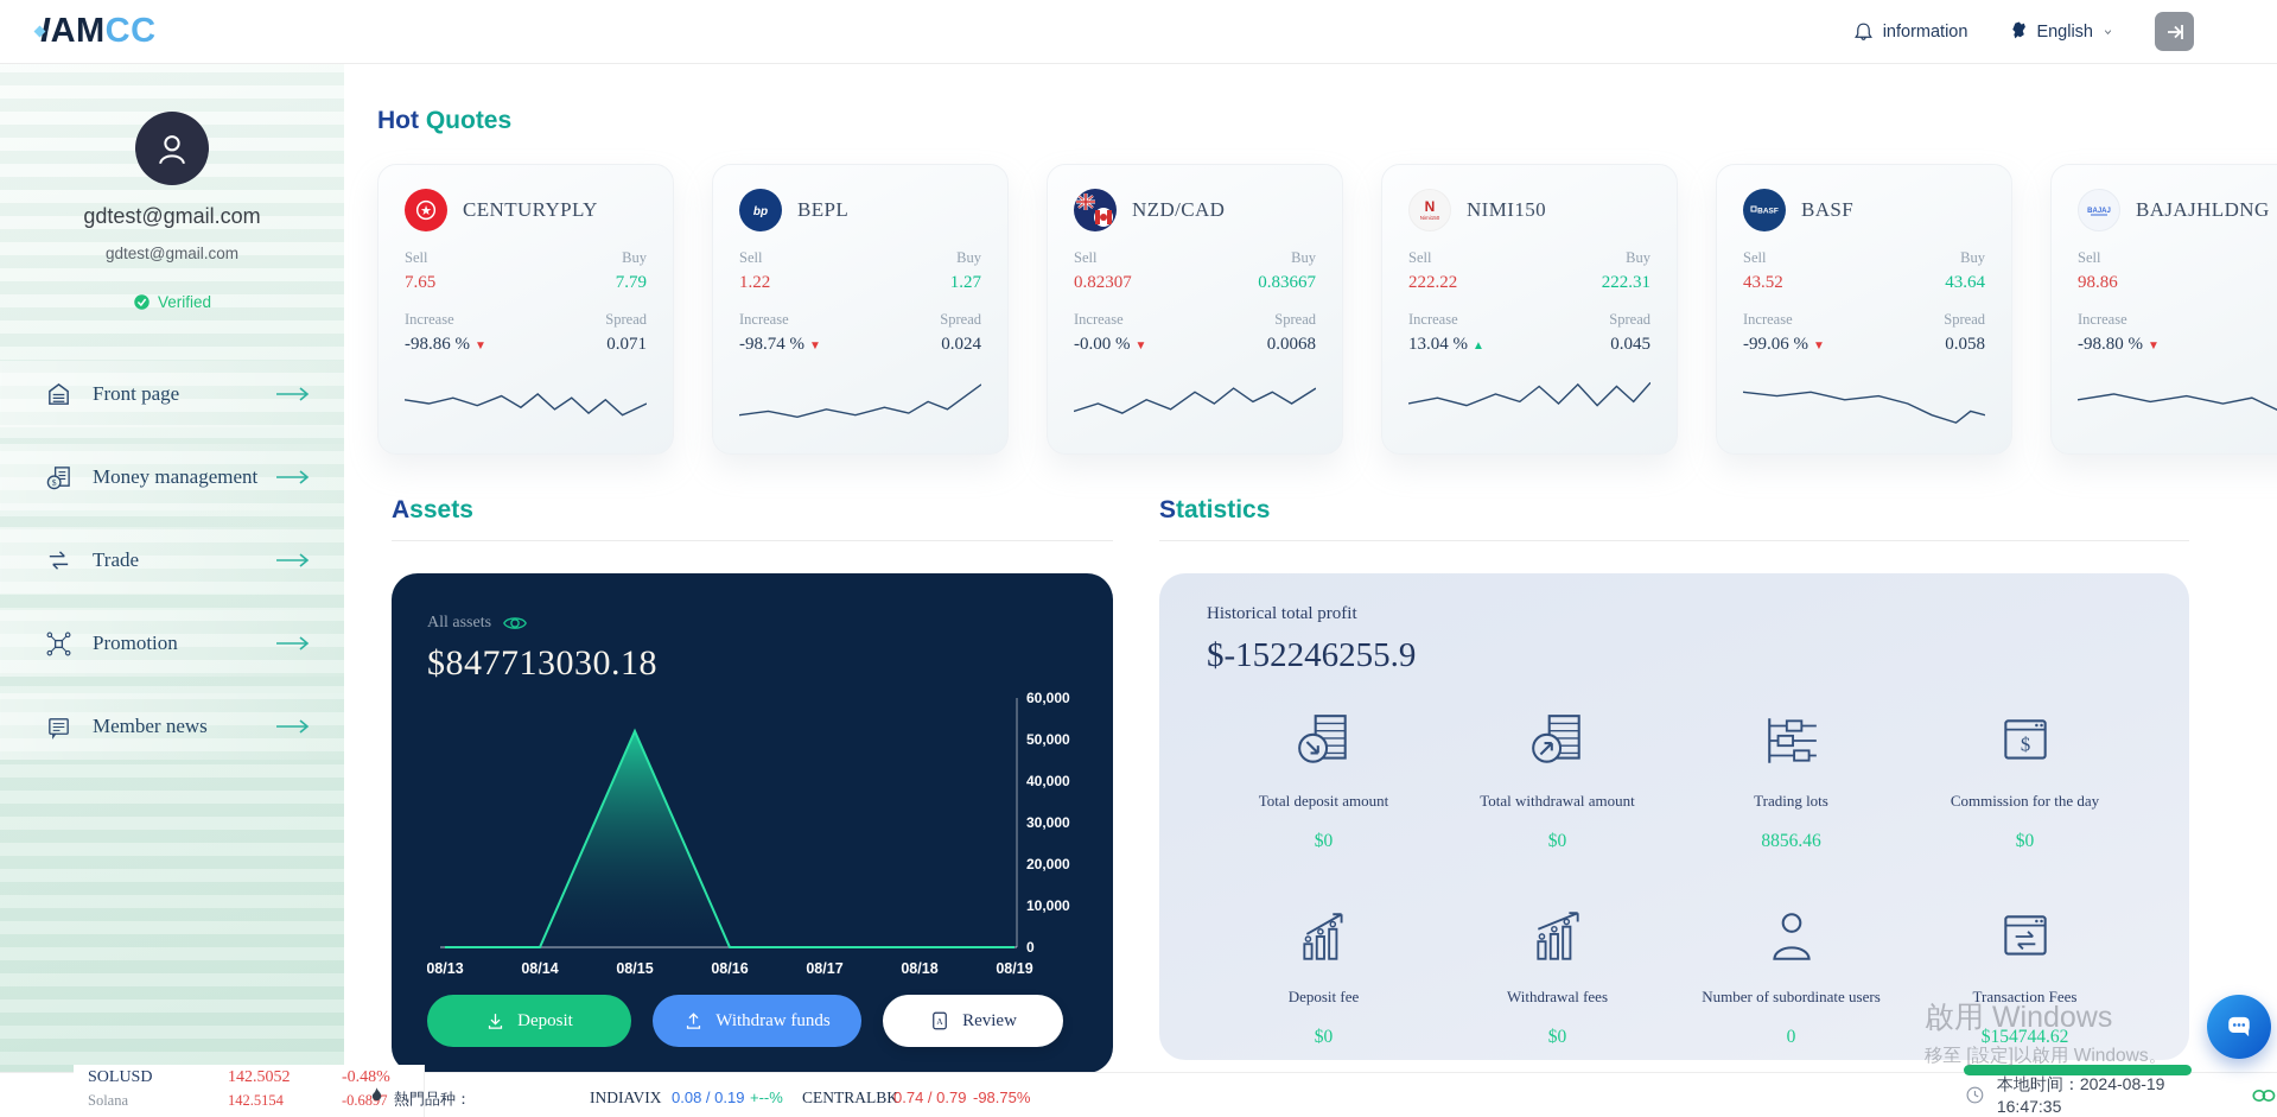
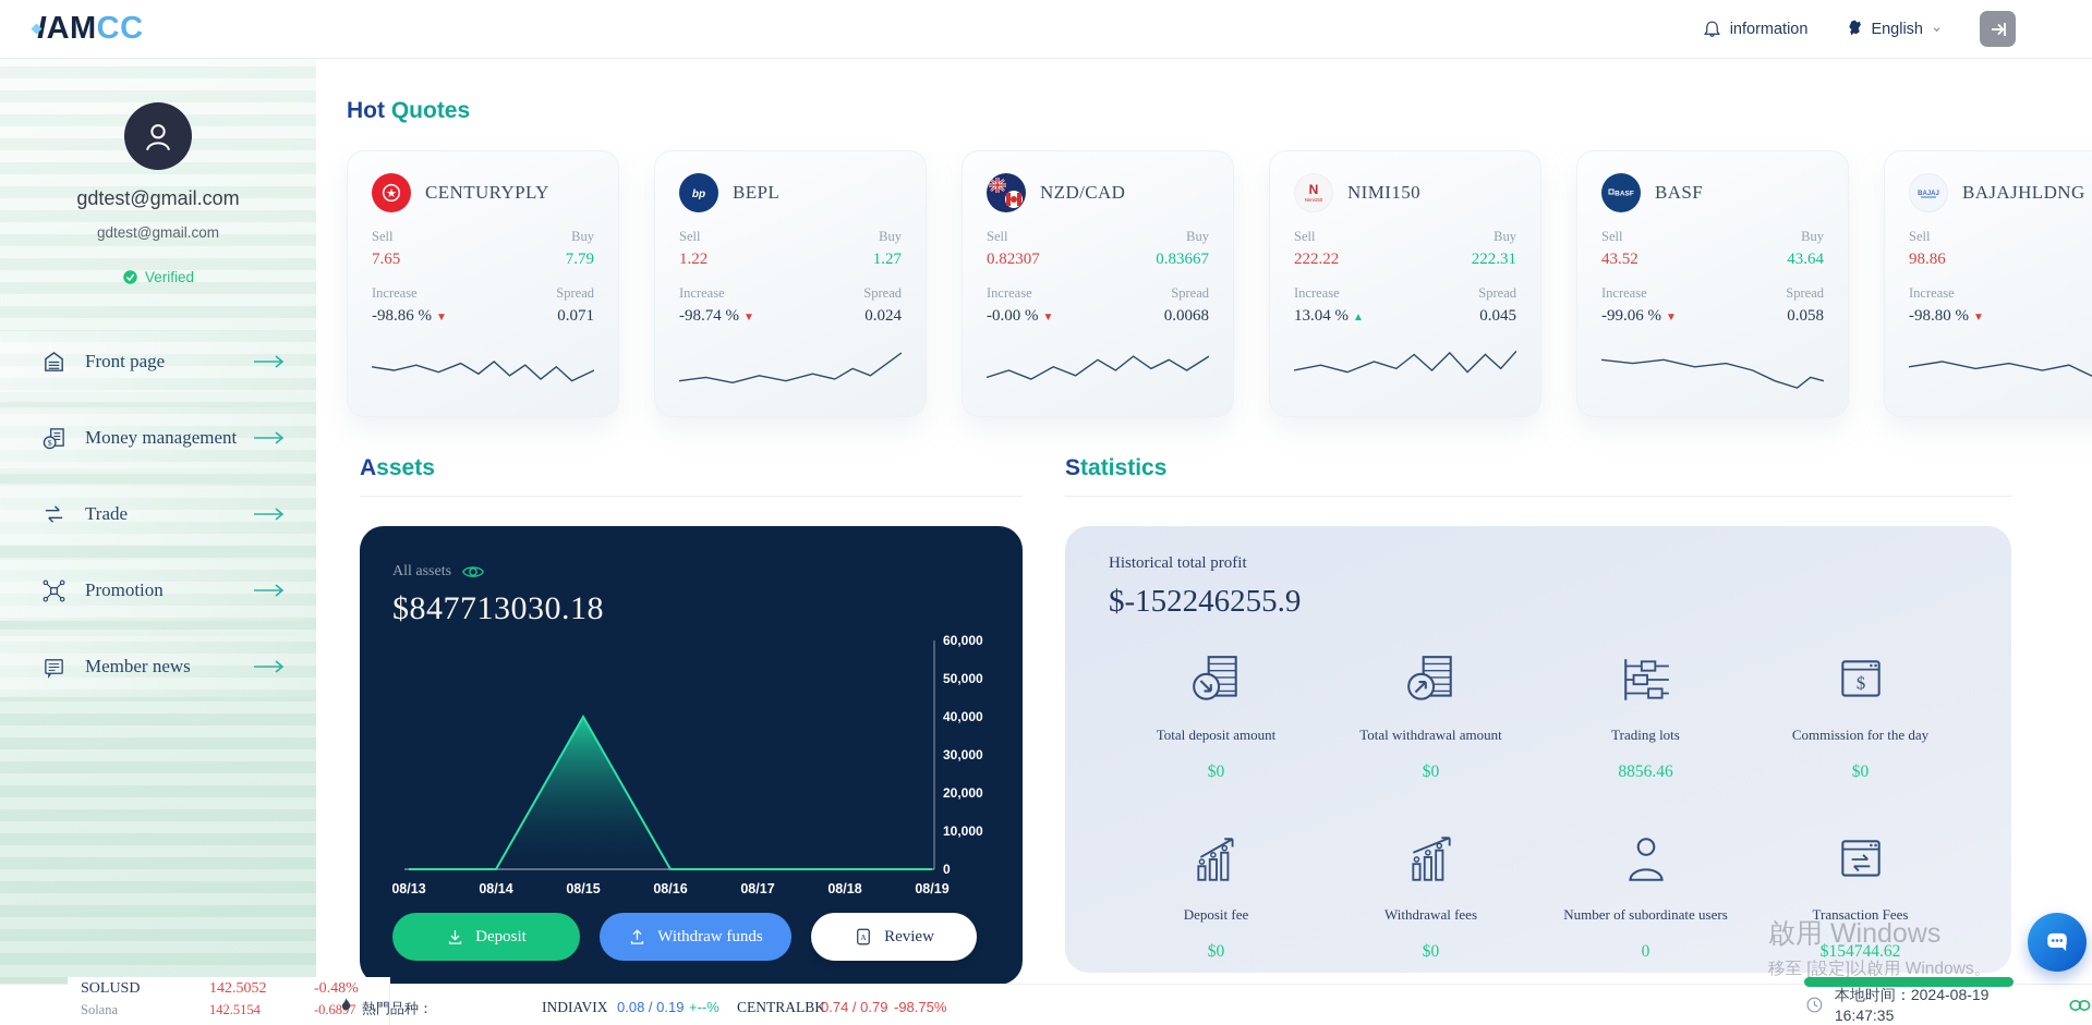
08/15: 52000 -> 40000
